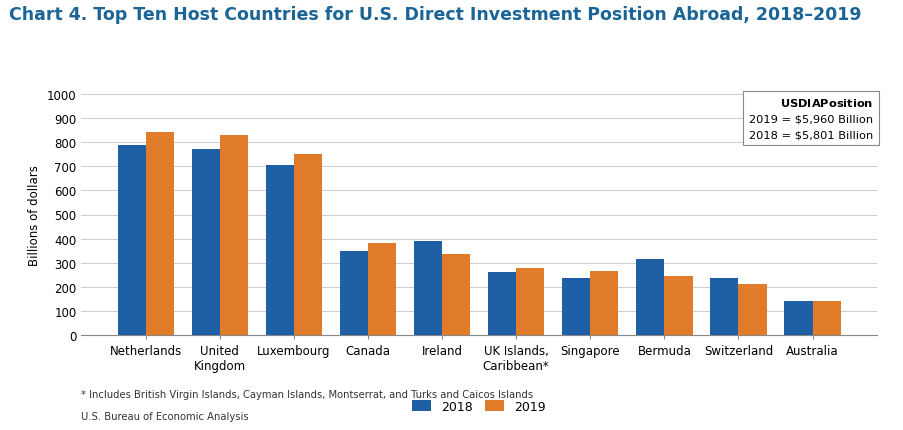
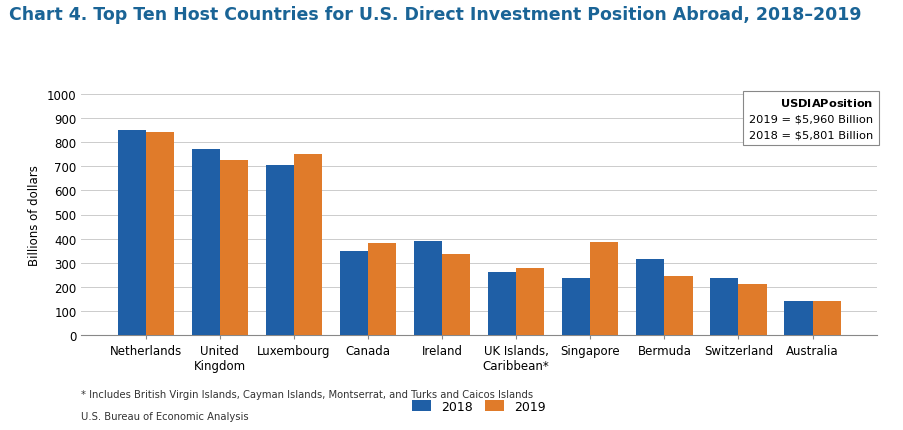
2018/Netherlands: 790 -> 850
2019/United Kingdom: 830 -> 725
2019/Singapore: 265 -> 385
